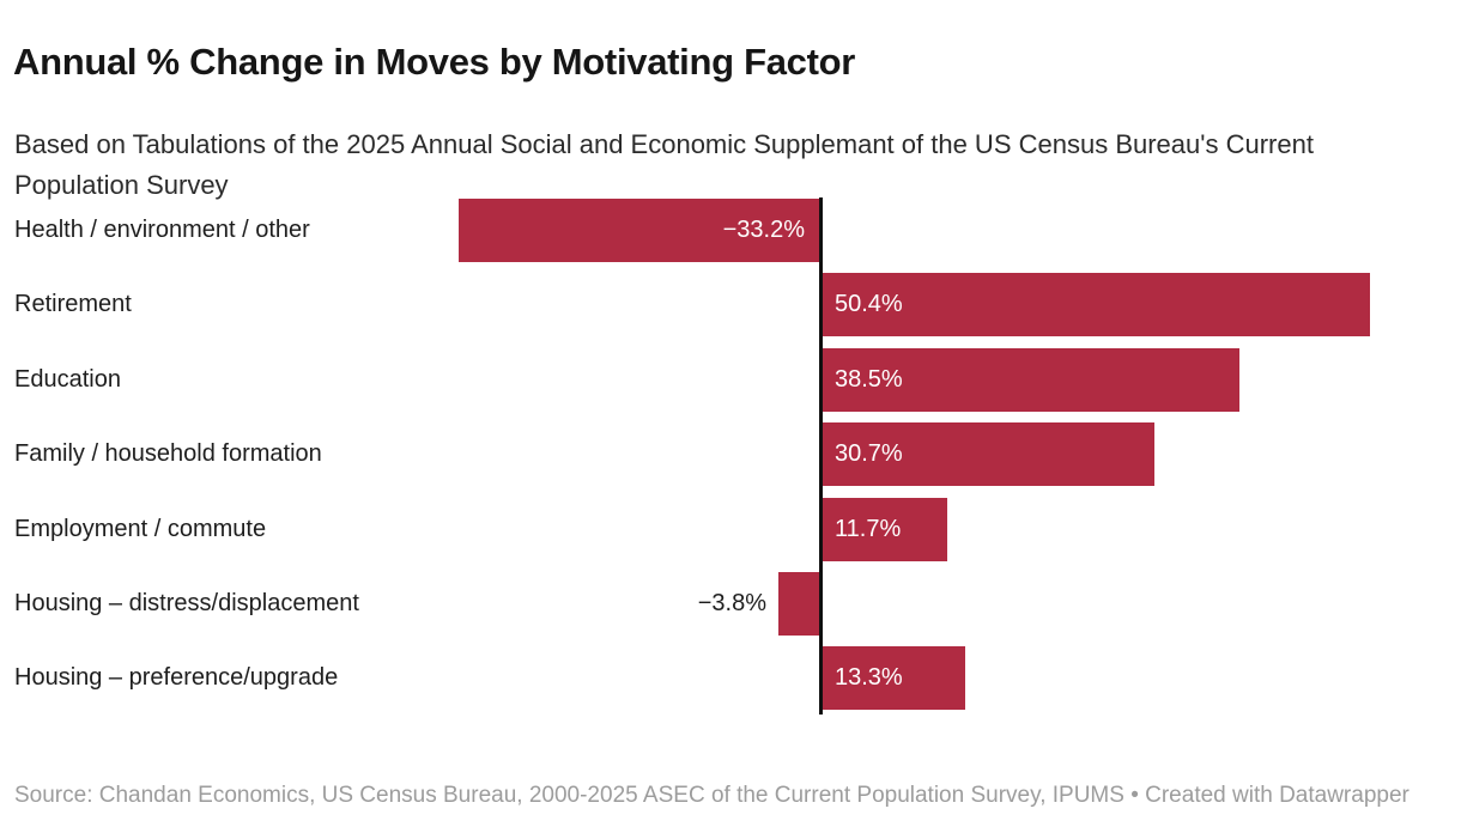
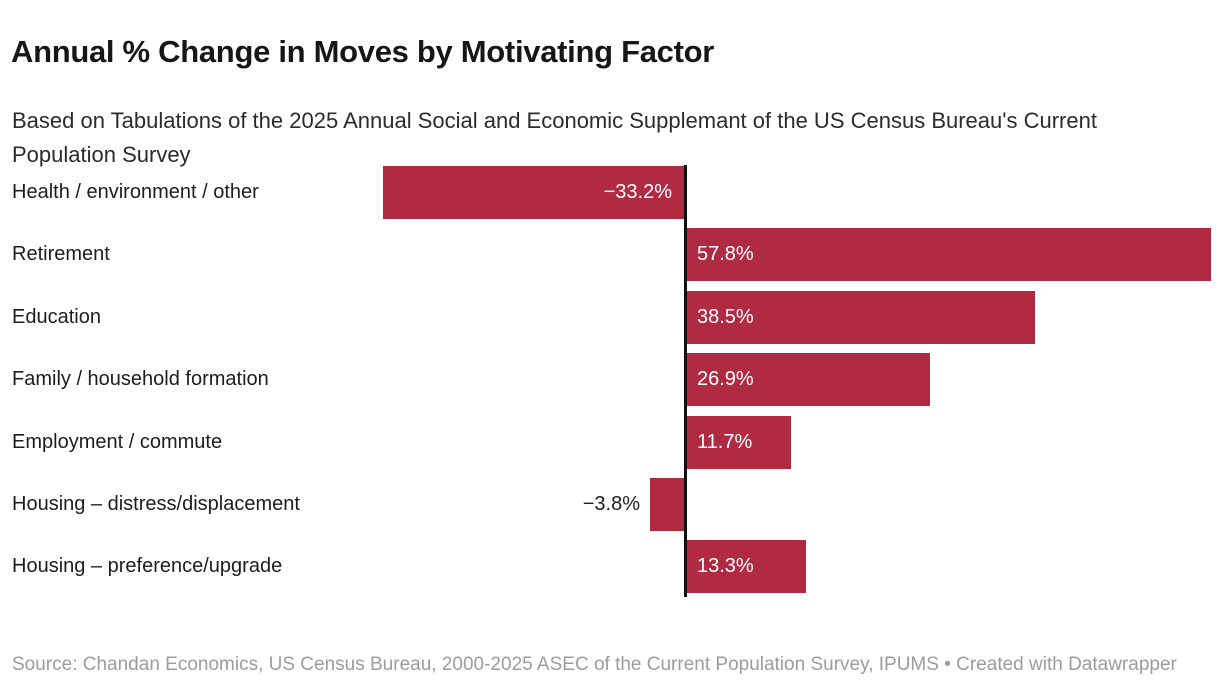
Retirement: 50.4% -> 57.8%
Family / household formation: 30.7% -> 26.9%
